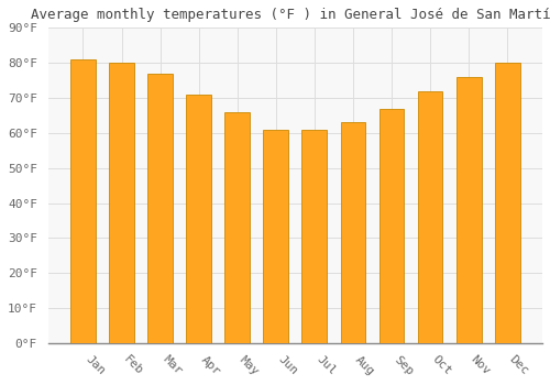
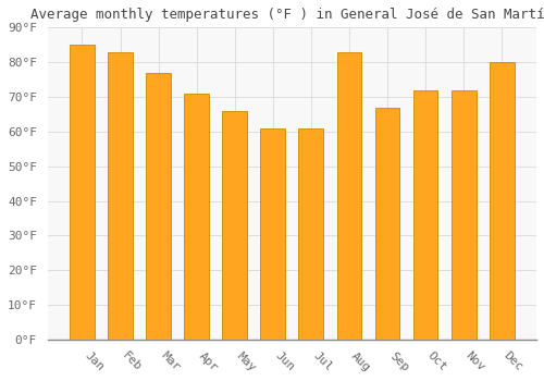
Jan: 81°F -> 85°F
Feb: 80°F -> 83°F
Aug: 63°F -> 83°F
Nov: 76°F -> 72°F
